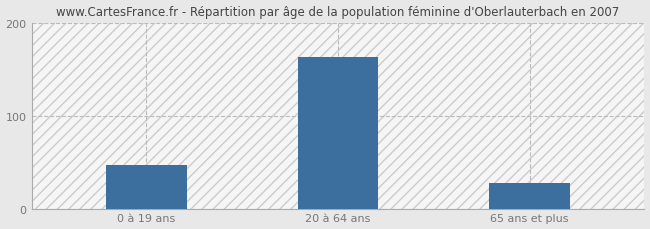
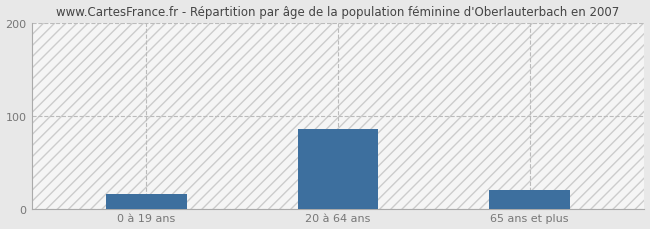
0 à 19 ans: 47 -> 16
20 à 64 ans: 163 -> 86
65 ans et plus: 28 -> 20
